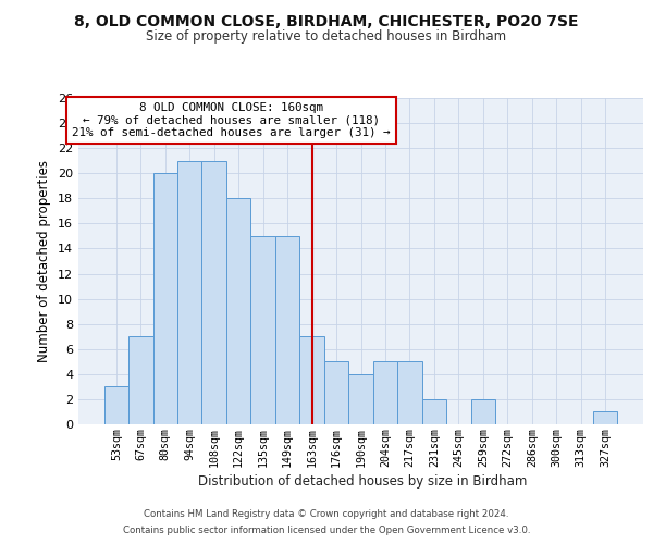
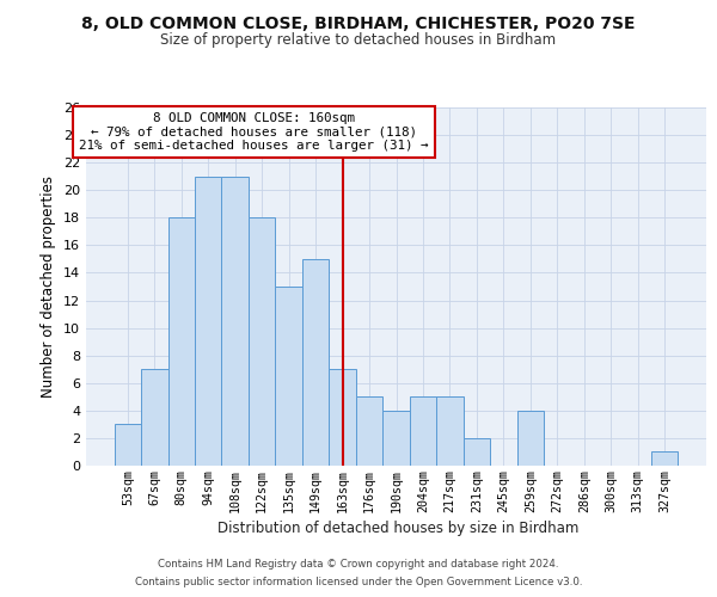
80sqm: 20 -> 18
135sqm: 15 -> 13
259sqm: 2 -> 4
